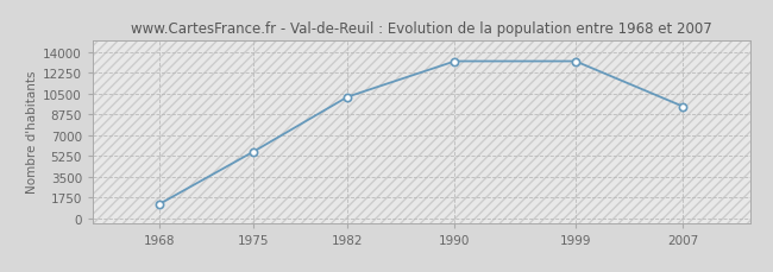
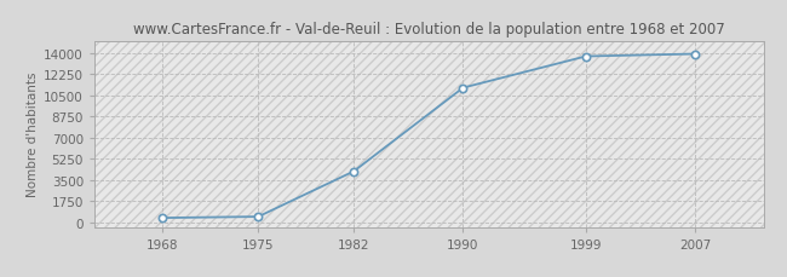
1968: 1200 -> 400
1975: 5600 -> 400
1982: 10200 -> 4200
1990: 13200 -> 11100
1999: 13200 -> 13700
2007: 9400 -> 13900
